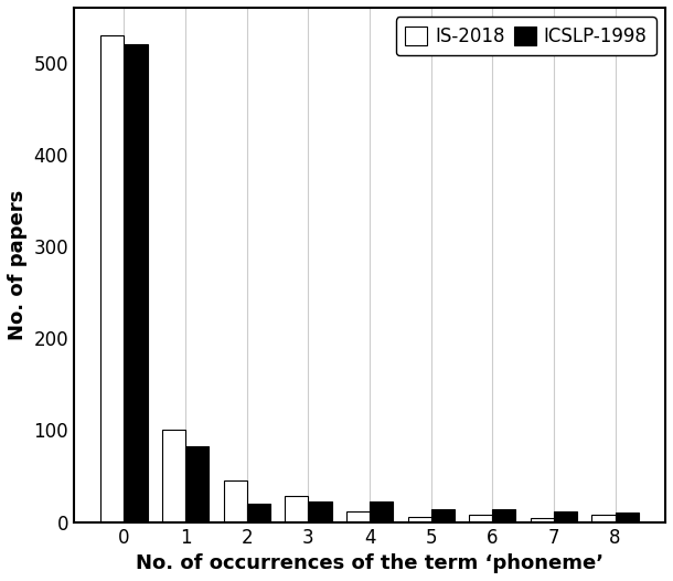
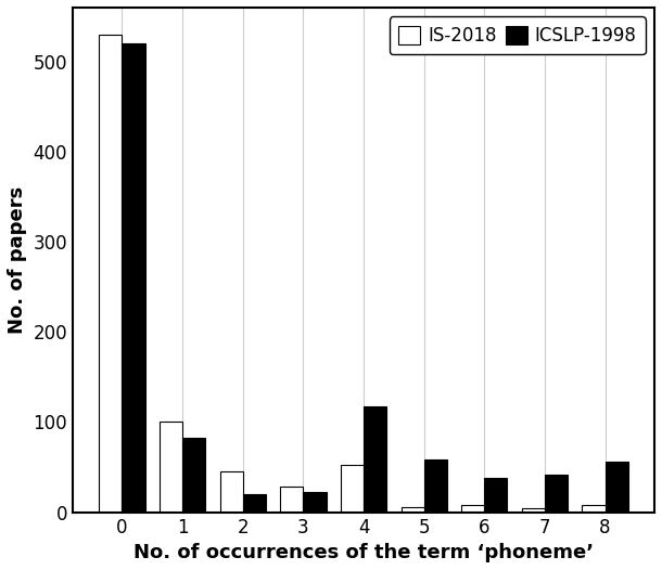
IS-2018/4: 12 -> 52
ICSLP-1998/4: 22 -> 118
ICSLP-1998/5: 14 -> 58
ICSLP-1998/6: 14 -> 38
ICSLP-1998/7: 11 -> 42
ICSLP-1998/8: 10 -> 56
